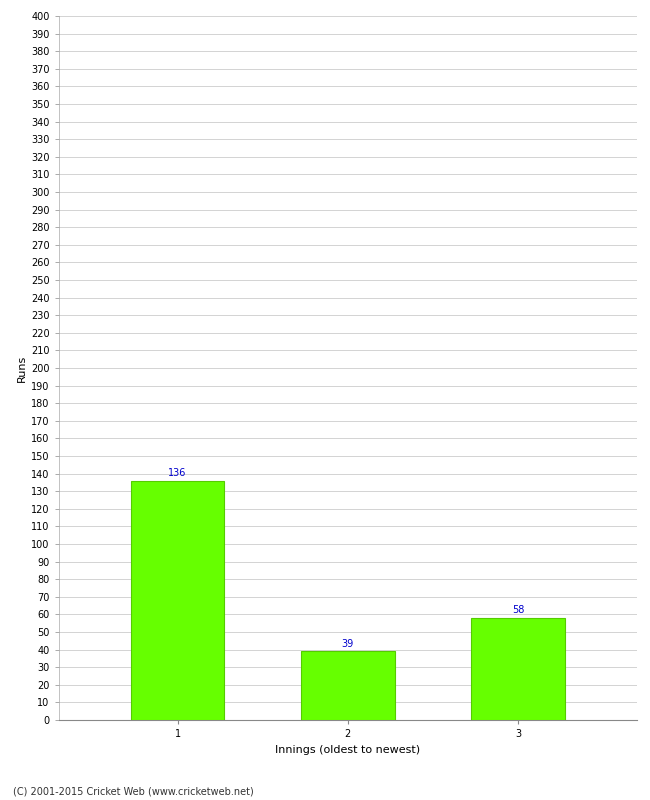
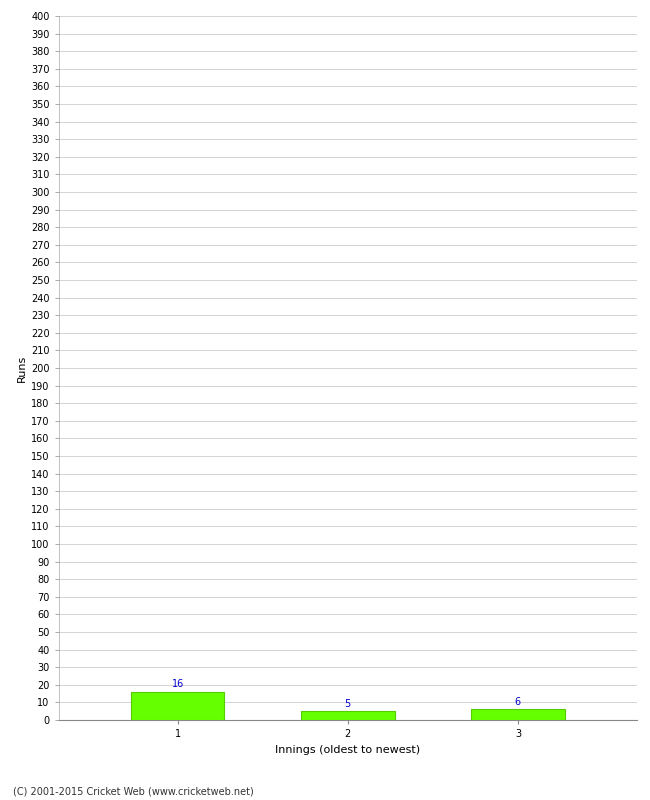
1: 136 -> 16
2: 39 -> 5
3: 58 -> 6
